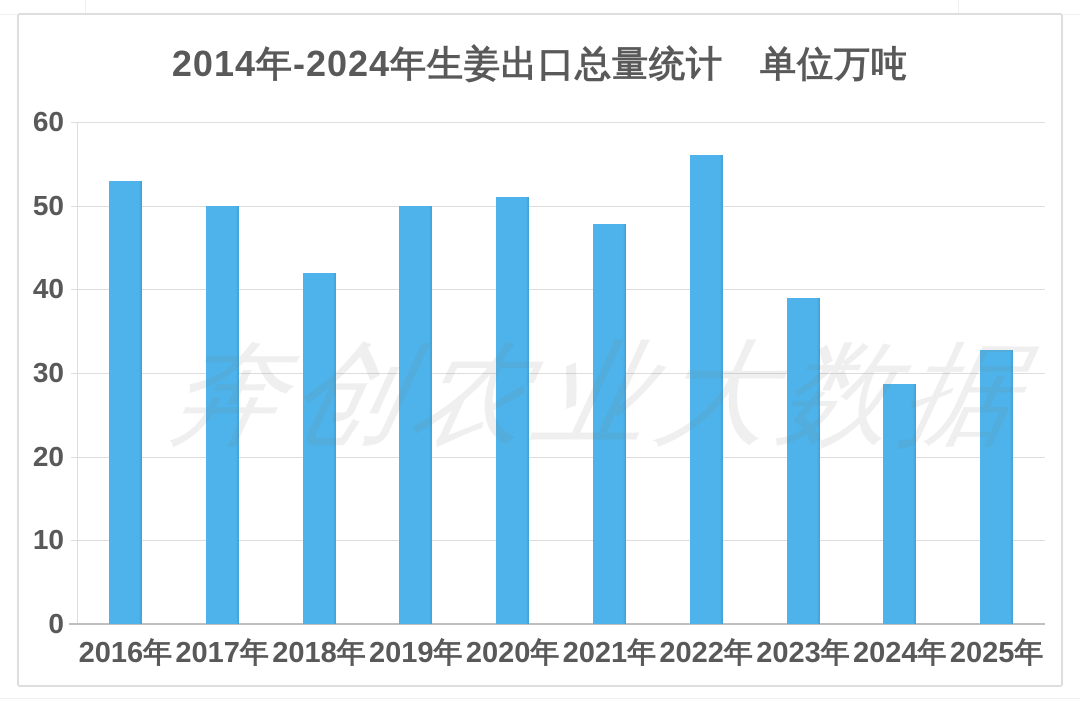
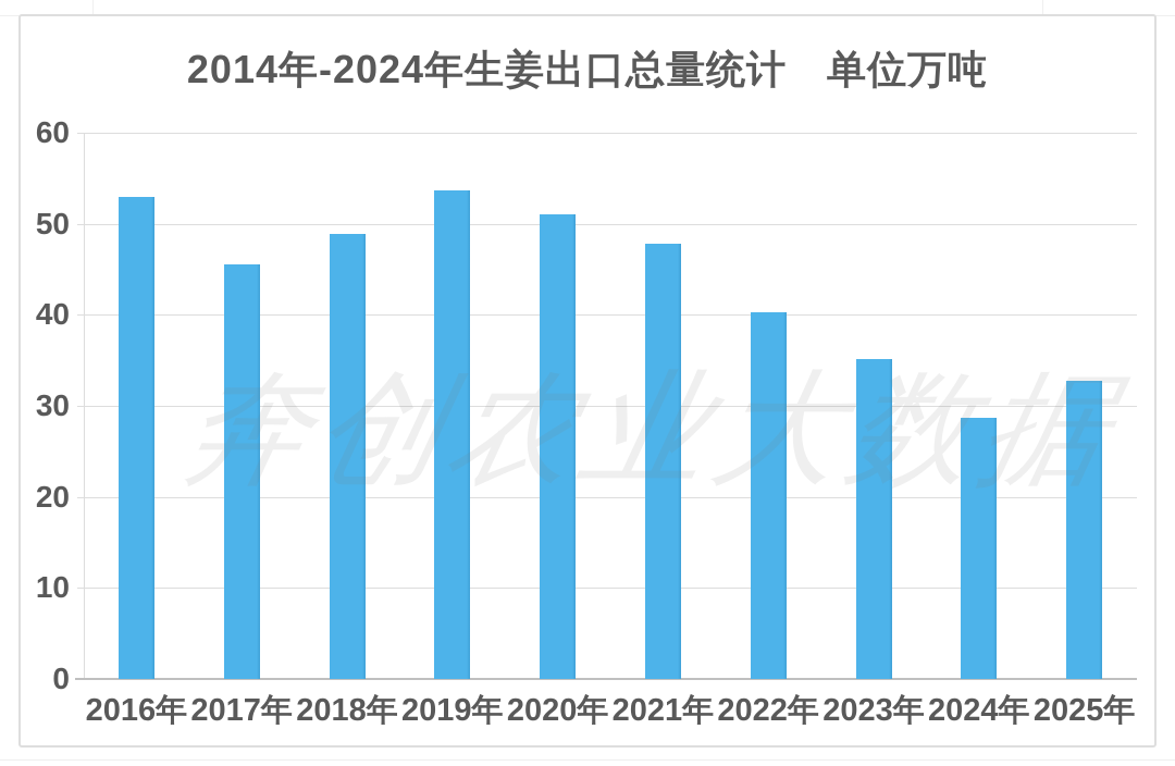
2017年: 50 -> 46
2018年: 42 -> 49
2019年: 50 -> 54
2022年: 56 -> 40
2023年: 39 -> 35
